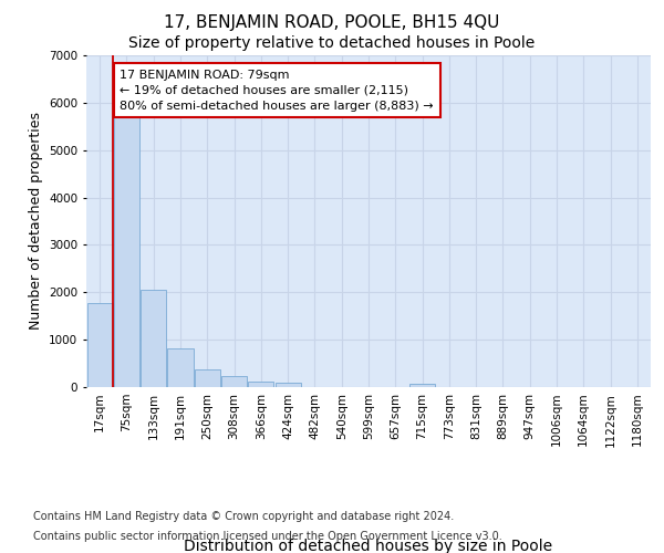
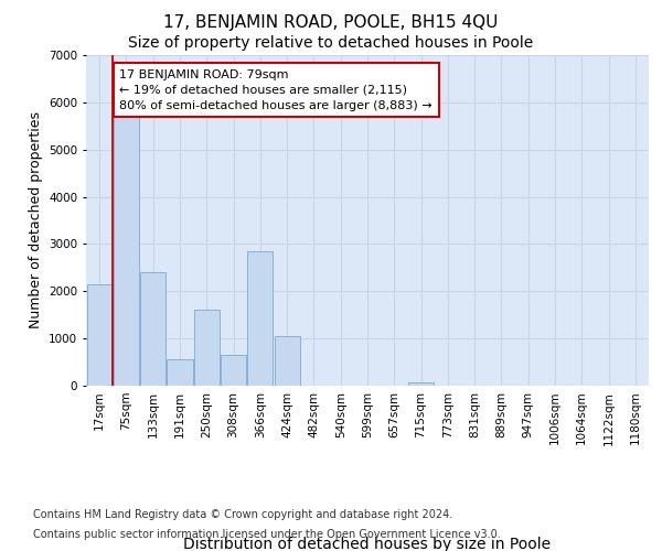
17sqm: 1780 -> 2150
133sqm: 2060 -> 2400
191sqm: 810 -> 550
250sqm: 380 -> 1600
308sqm: 230 -> 650
366sqm: 120 -> 2850
424sqm: 100 -> 1050
